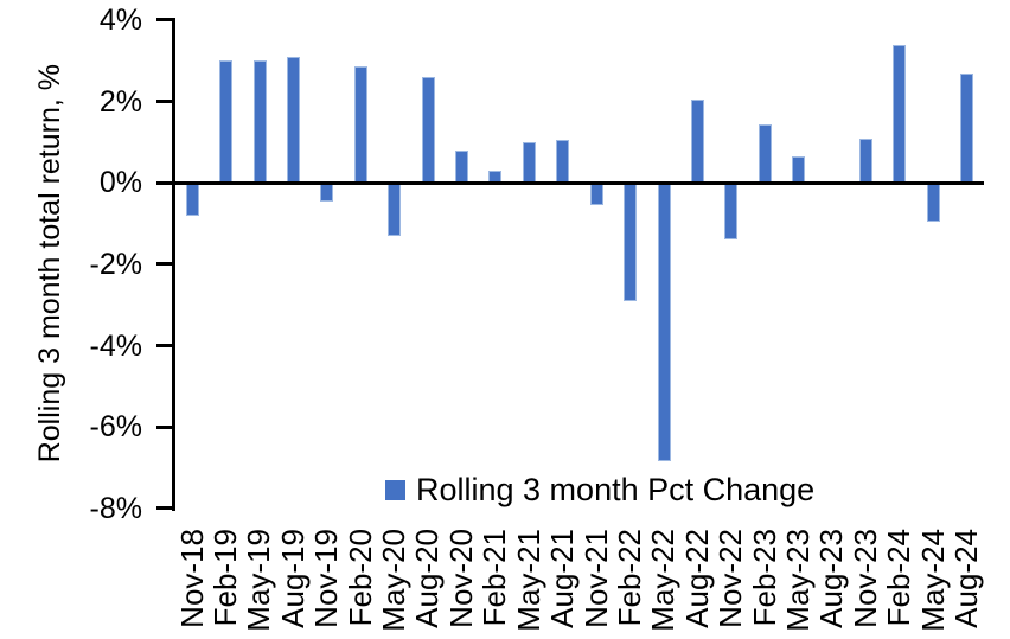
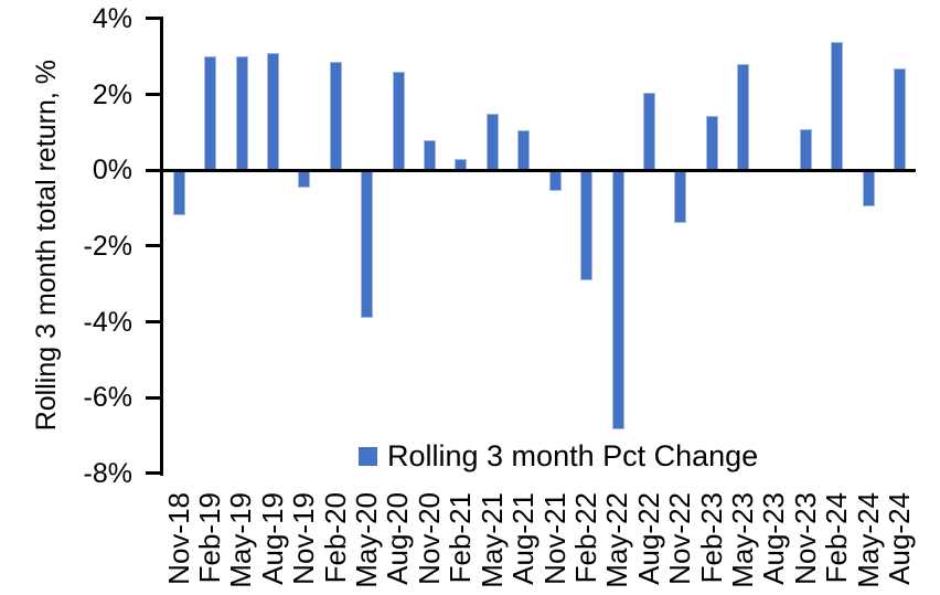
Nov-18: -0.8% -> -1.2%
May-20: -1.3% -> -3.9%
May-21: 1.0% -> 1.5%
May-23: 0.7% -> 2.8%
